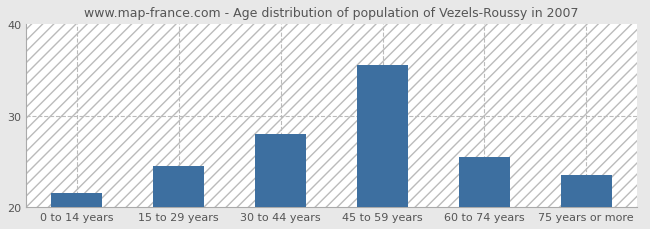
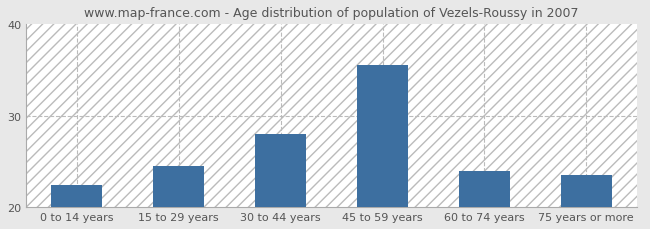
0 to 14 years: 21.5 -> 22.4
60 to 74 years: 25.5 -> 24.0
